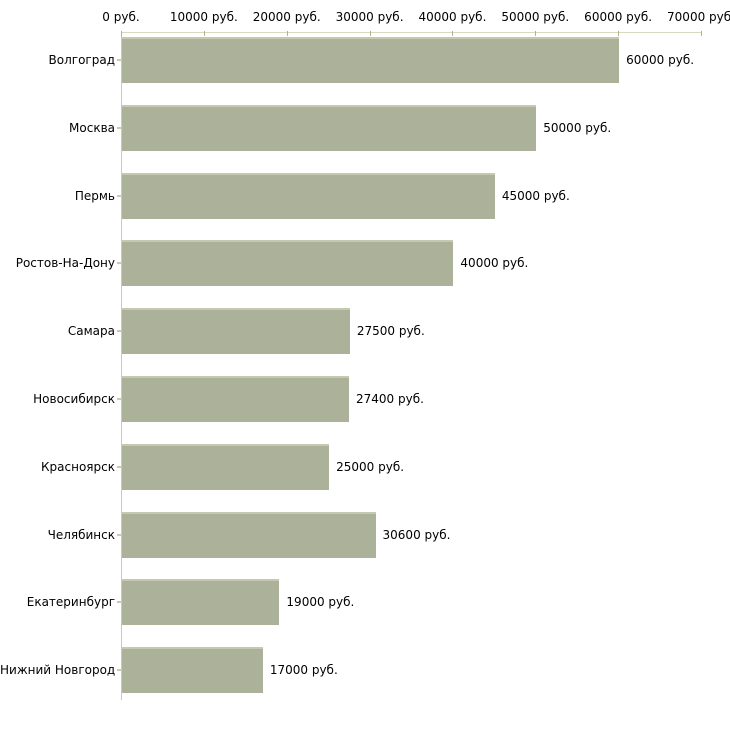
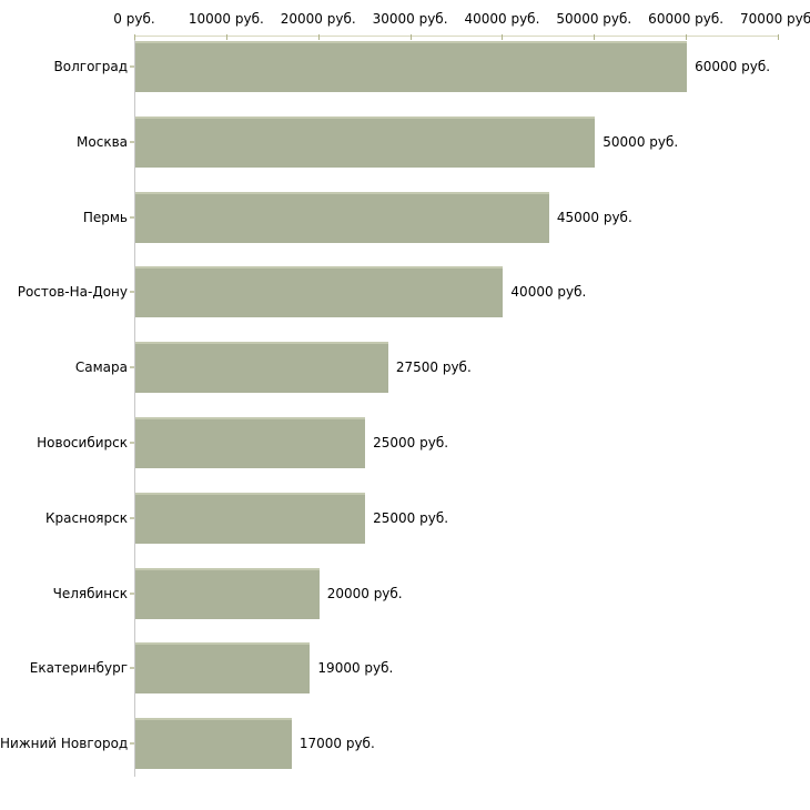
Новосибирск: 27400 -> 25000
Челябинск: 30600 -> 20000
